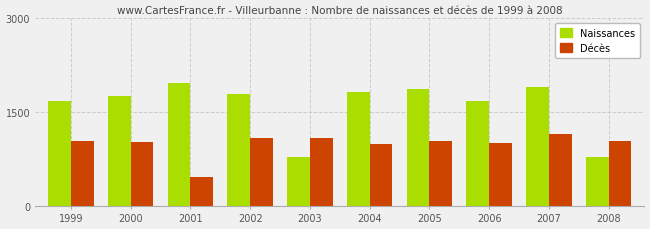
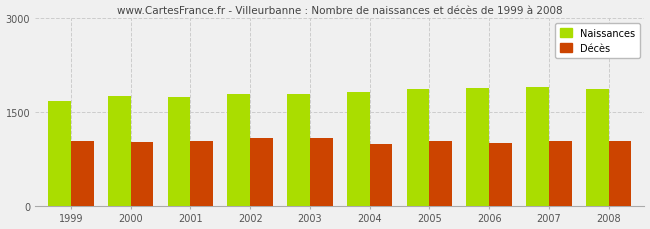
Naissances/2001: 1960 -> 1740
Décès/2001: 460 -> 1040
Naissances/2003: 780 -> 1780
Naissances/2006: 1680 -> 1880
Décès/2007: 1140 -> 1030
Naissances/2008: 780 -> 1860
